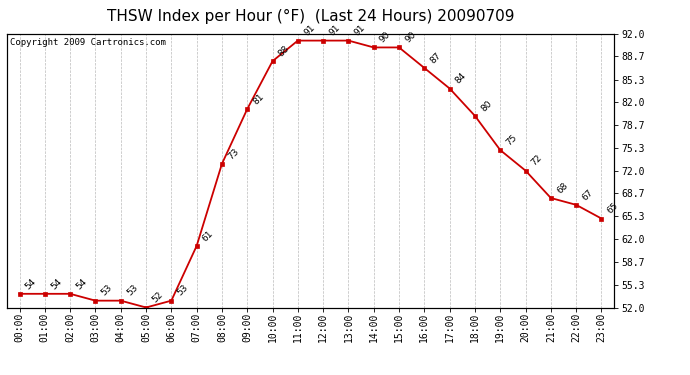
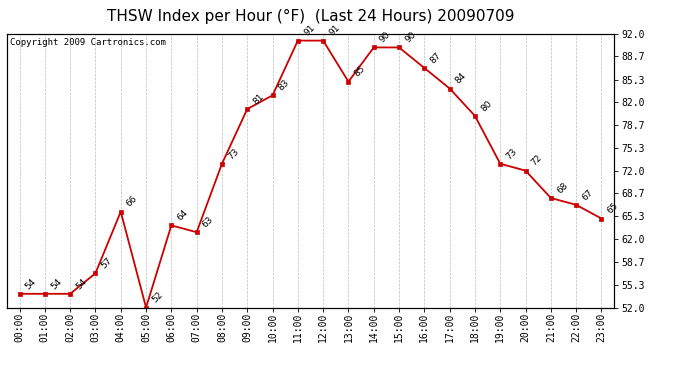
03:00: 53 -> 57
04:00: 53 -> 66
06:00: 53 -> 64
07:00: 61 -> 63
10:00: 88 -> 83
13:00: 91 -> 85
19:00: 75 -> 73
